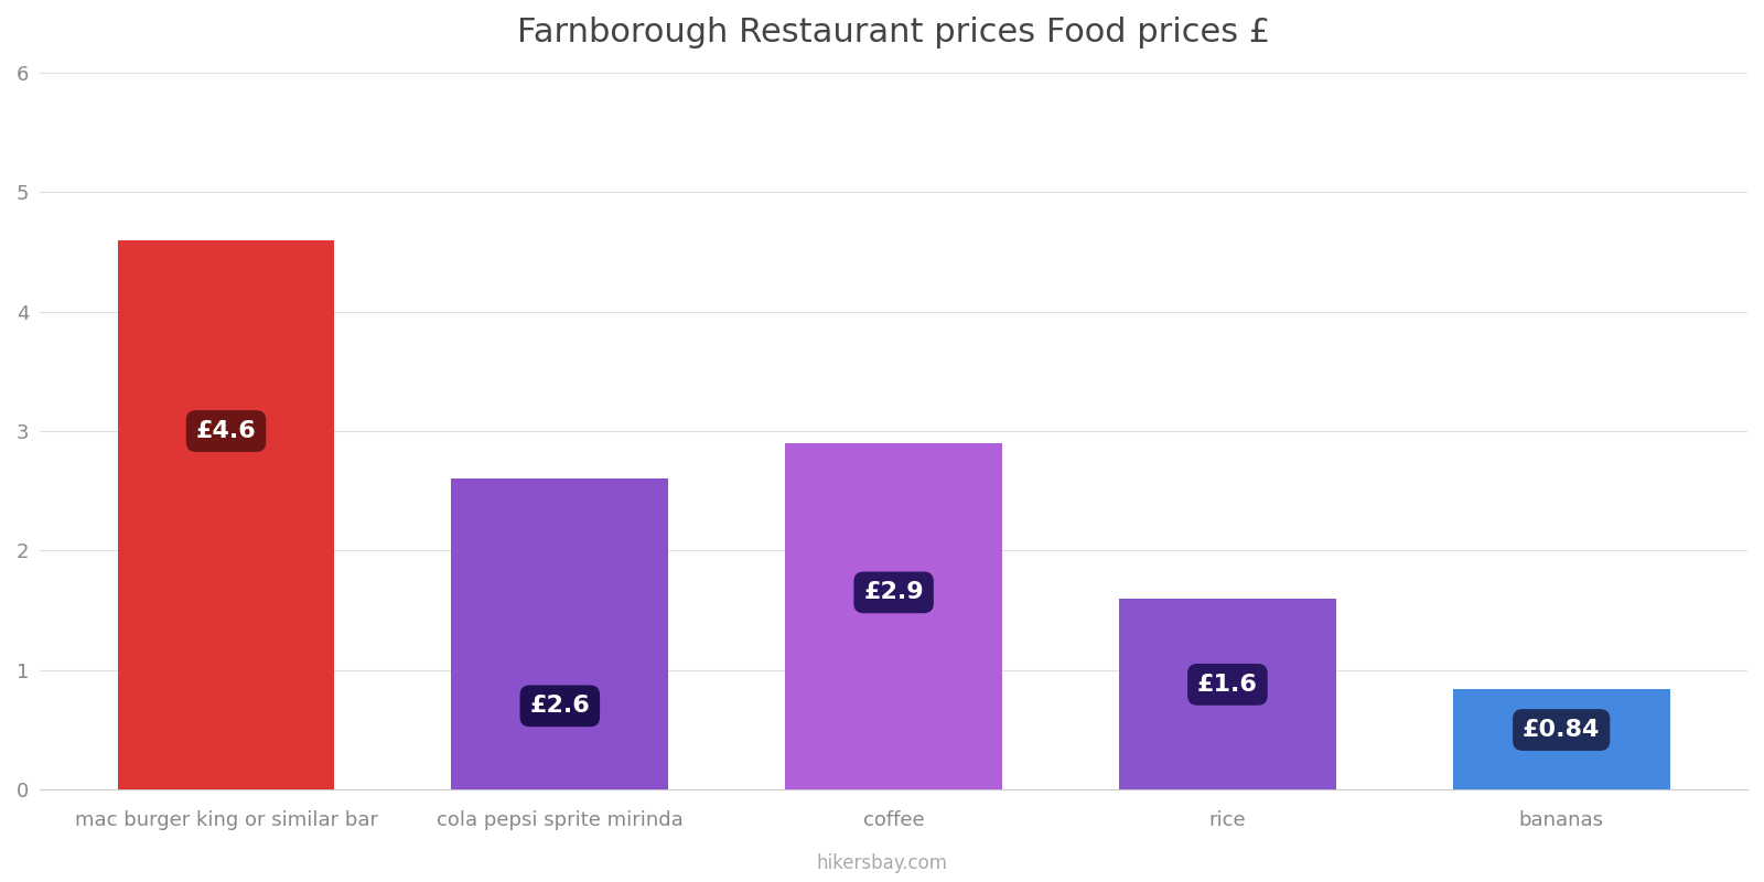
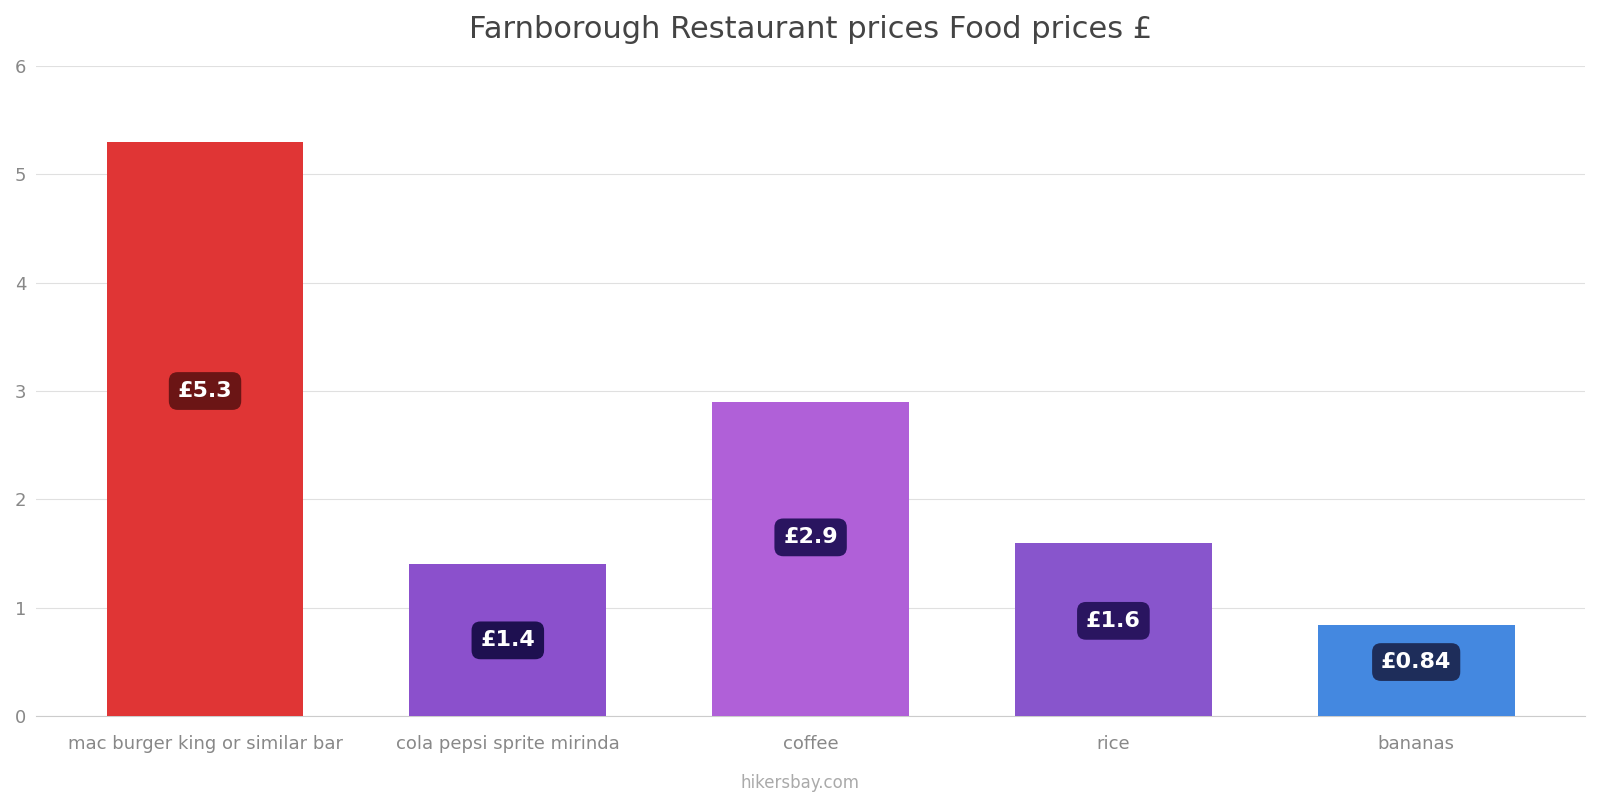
mac burger king or similar bar: £4.6 -> £5.3
cola pepsi sprite mirinda: £2.6 -> £1.4
